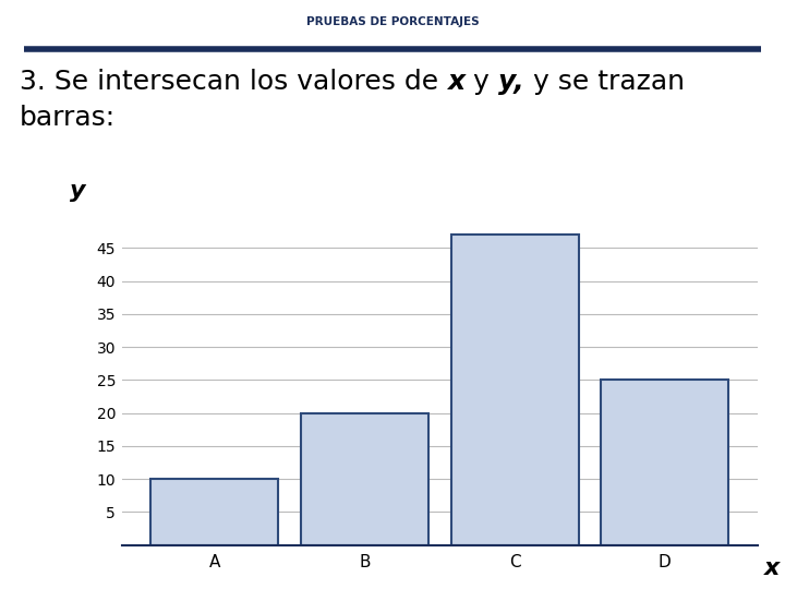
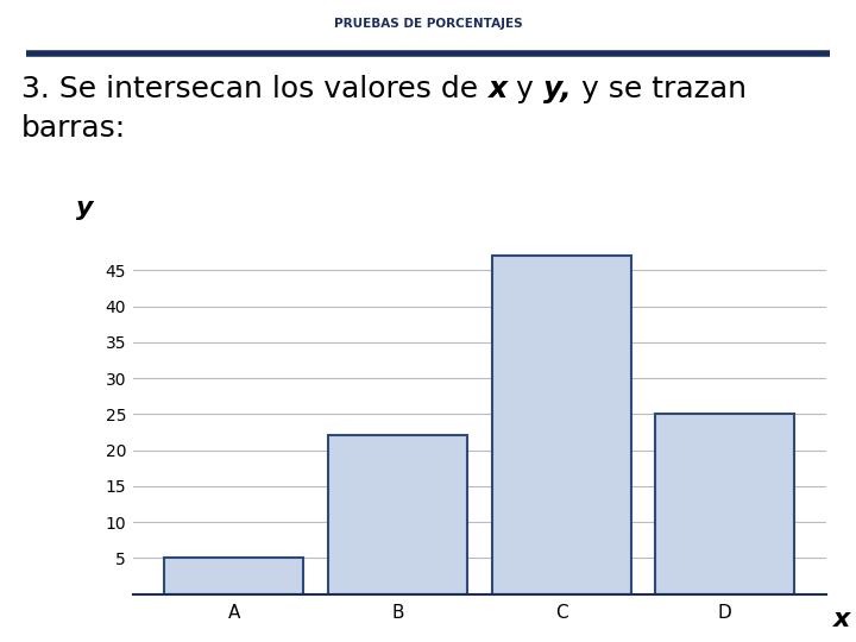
A: 10 -> 5
B: 20 -> 22
